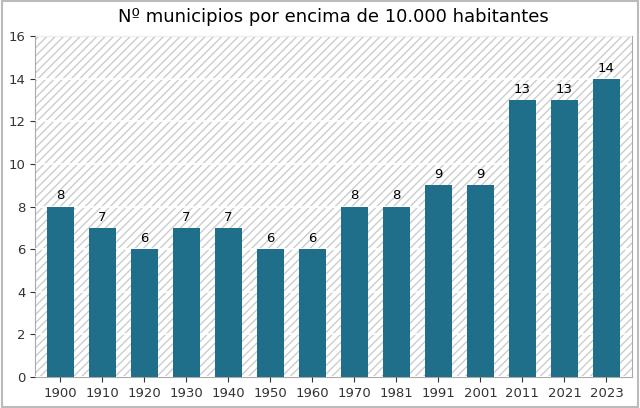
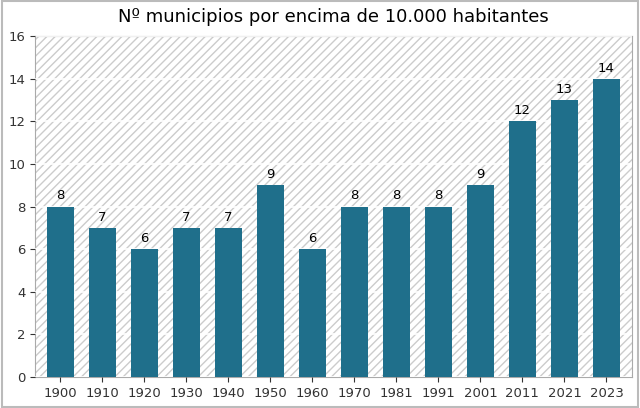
1950: 6 -> 9
1991: 9 -> 8
2011: 13 -> 12
